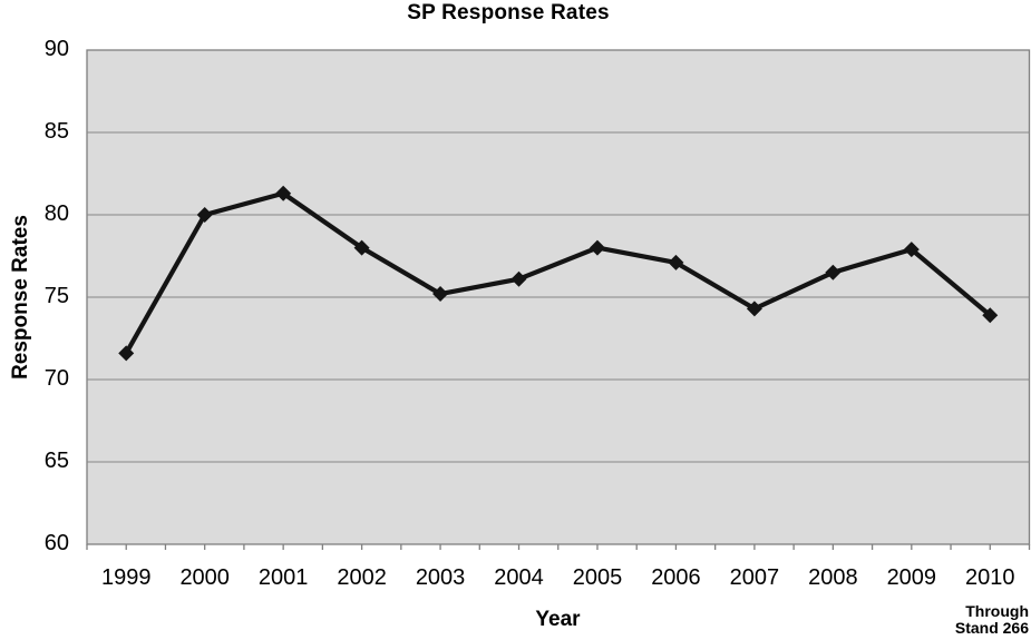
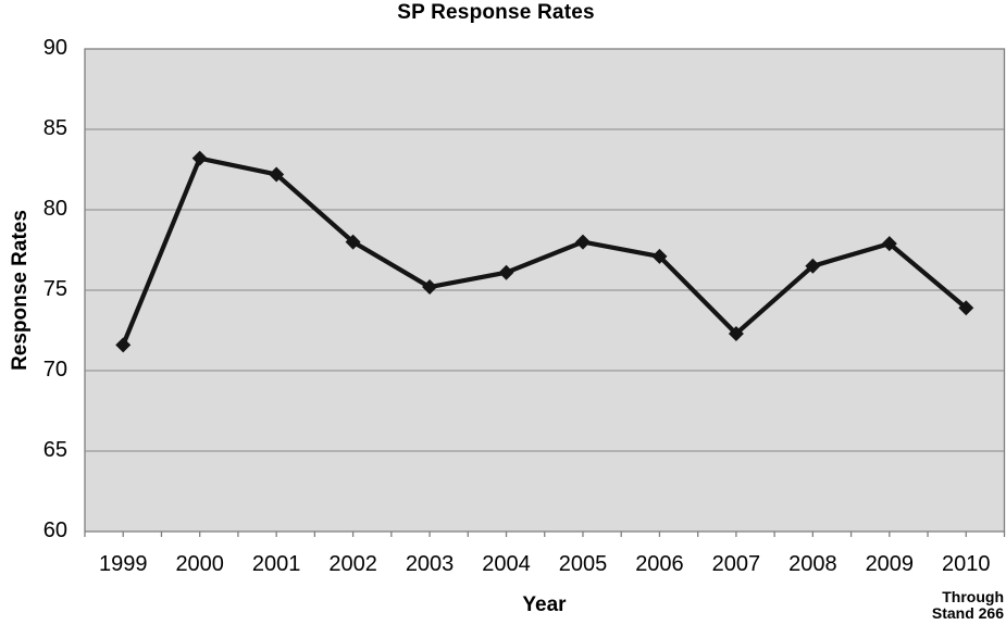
2000: 80.0 -> 83.2
2001: 81.3 -> 82.2
2007: 74.3 -> 72.3
